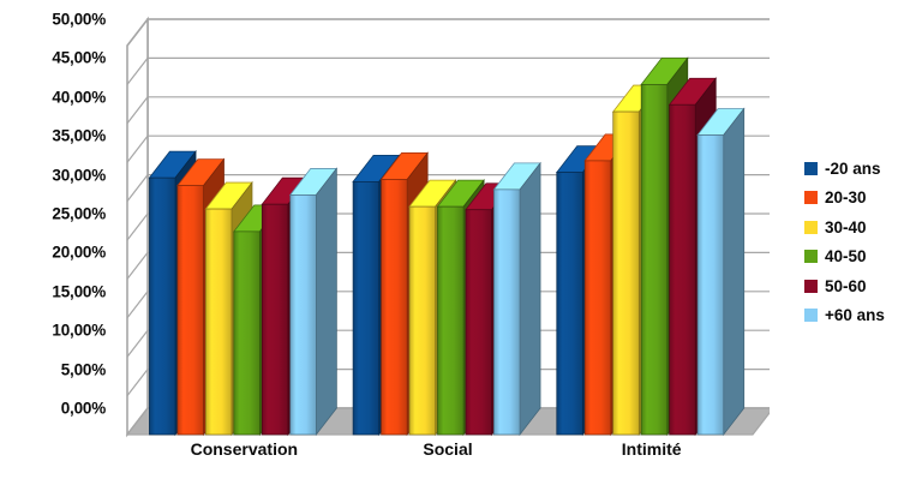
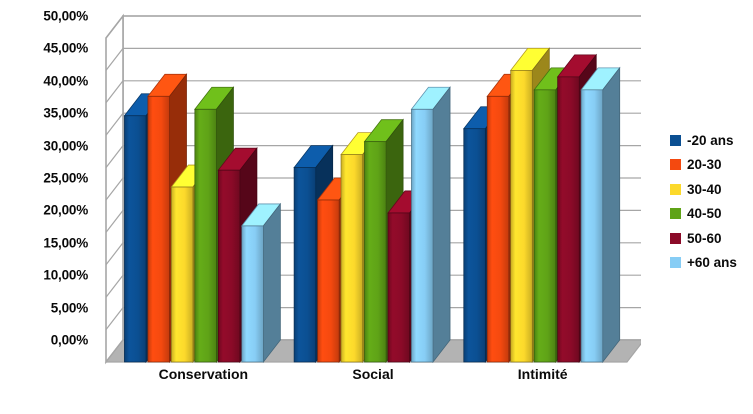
-20 ans/Conservation: 33% -> 38%
20-30/Conservation: 32% -> 41%
30-40/Conservation: 29% -> 27%
40-50/Conservation: 26% -> 39%
+60 ans/Conservation: 31% -> 21%
-20 ans/Social: 32% -> 30%
20-30/Social: 33% -> 25%
30-40/Social: 29% -> 32%
40-50/Social: 29% -> 34%
50-60/Social: 29% -> 23%
+60 ans/Social: 32% -> 39%
-20 ans/Intimité: 34% -> 36%
20-30/Intimité: 35% -> 41%
30-40/Intimité: 42% -> 45%
40-50/Intimité: 45% -> 42%
50-60/Intimité: 42% -> 44%
+60 ans/Intimité: 38% -> 42%
